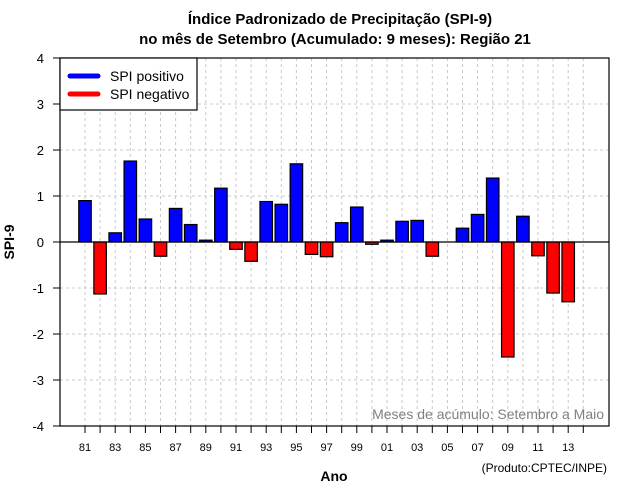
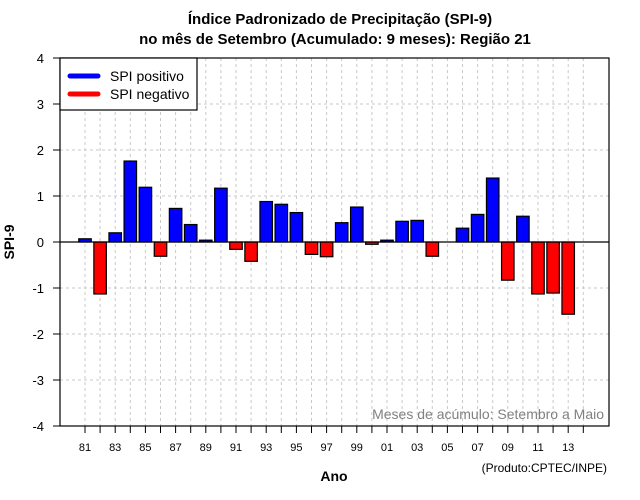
81: 0.9 -> 0.1
85: 0.5 -> 1.2
95: 1.7 -> 0.6
09: -2.5 -> -0.8
11: -0.3 -> -1.1
13: -1.3 -> -1.6
